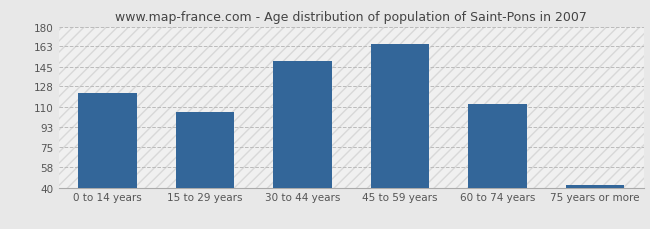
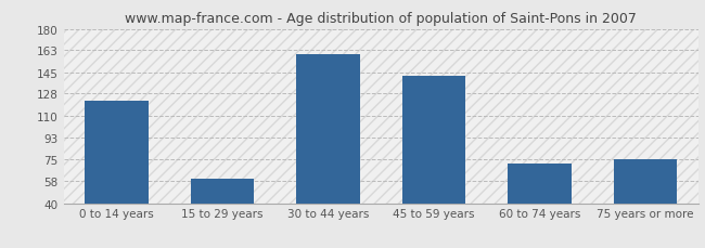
15 to 29 years: 106 -> 60
30 to 44 years: 150 -> 160
45 to 59 years: 165 -> 142
60 to 74 years: 113 -> 72
75 years or more: 42 -> 75
